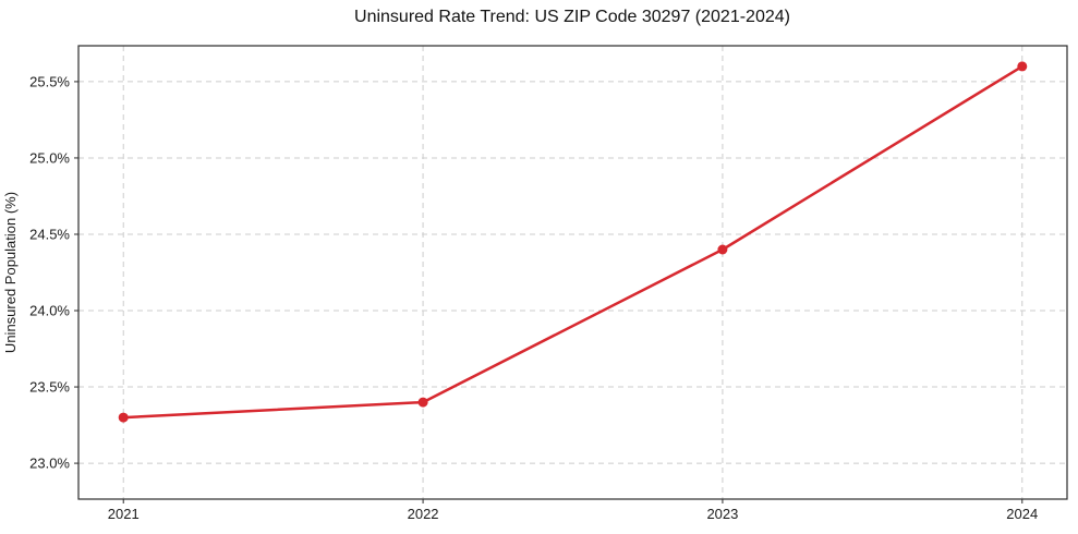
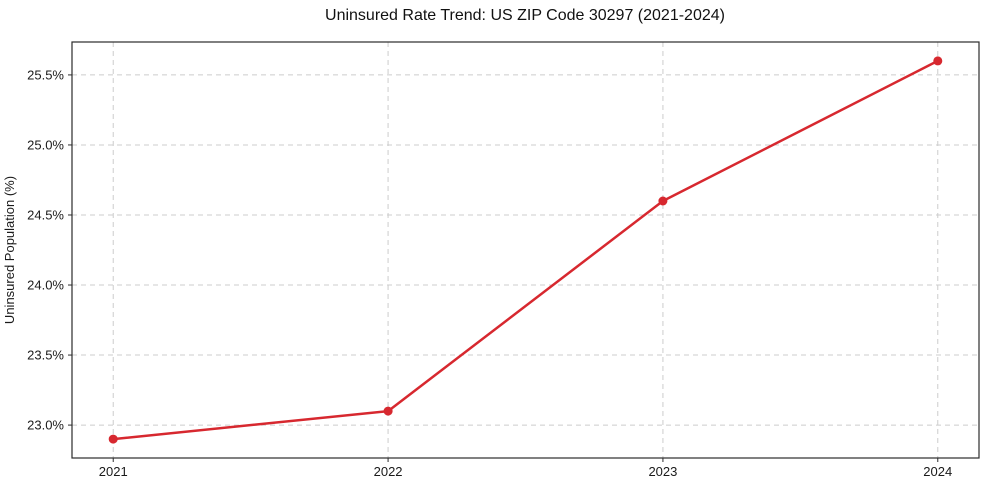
2021: 23.3% -> 22.9%
2022: 23.4% -> 23.1%
2023: 24.4% -> 24.6%
